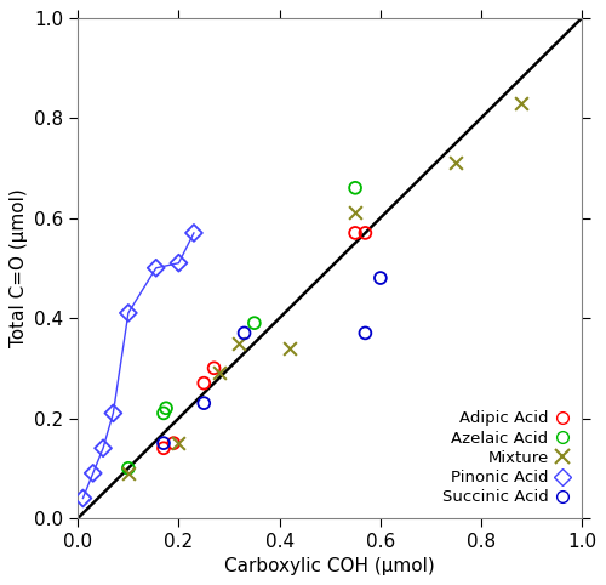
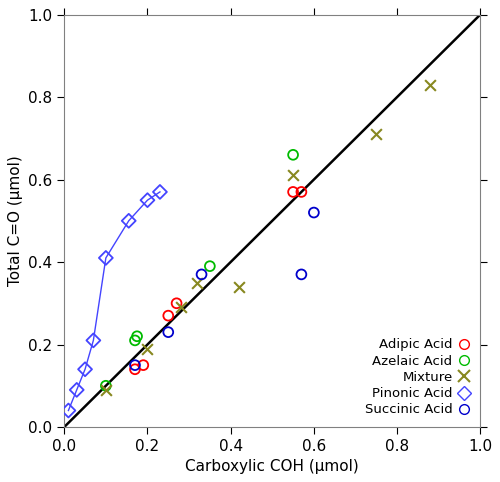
Mixture/0.2: 0.15 -> 0.19
Pinonic Acid/0.2: 0.51 -> 0.55
Succinic Acid/0.6: 0.48 -> 0.52
